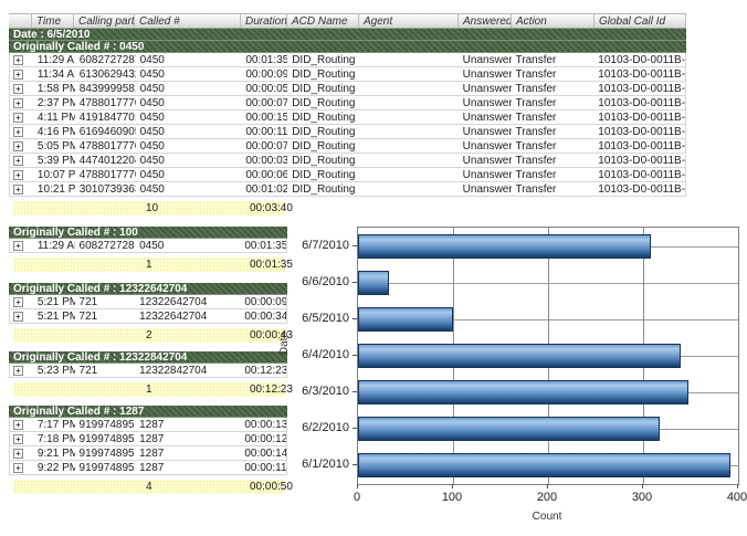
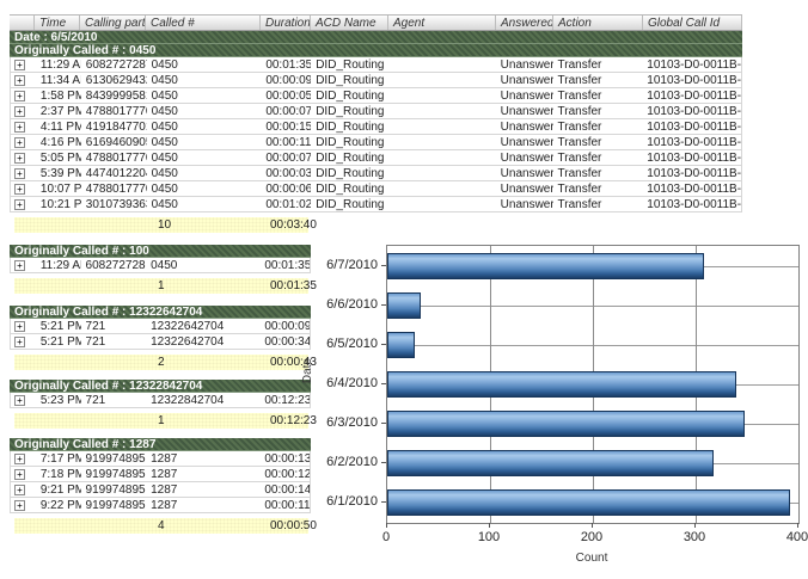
6/5/2010: 100 -> 30
